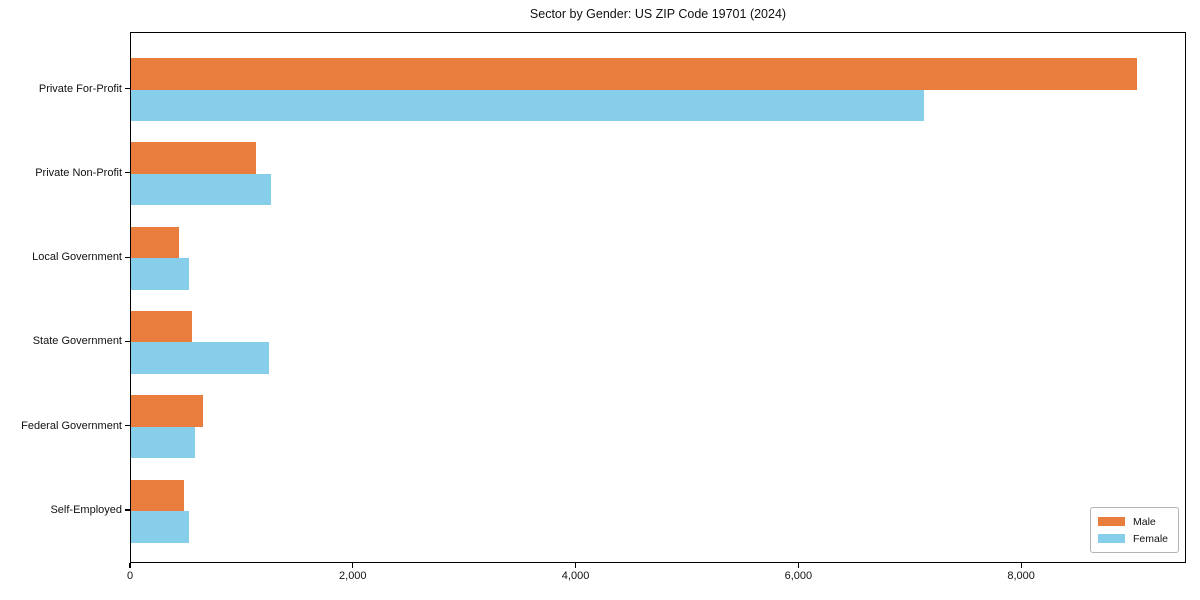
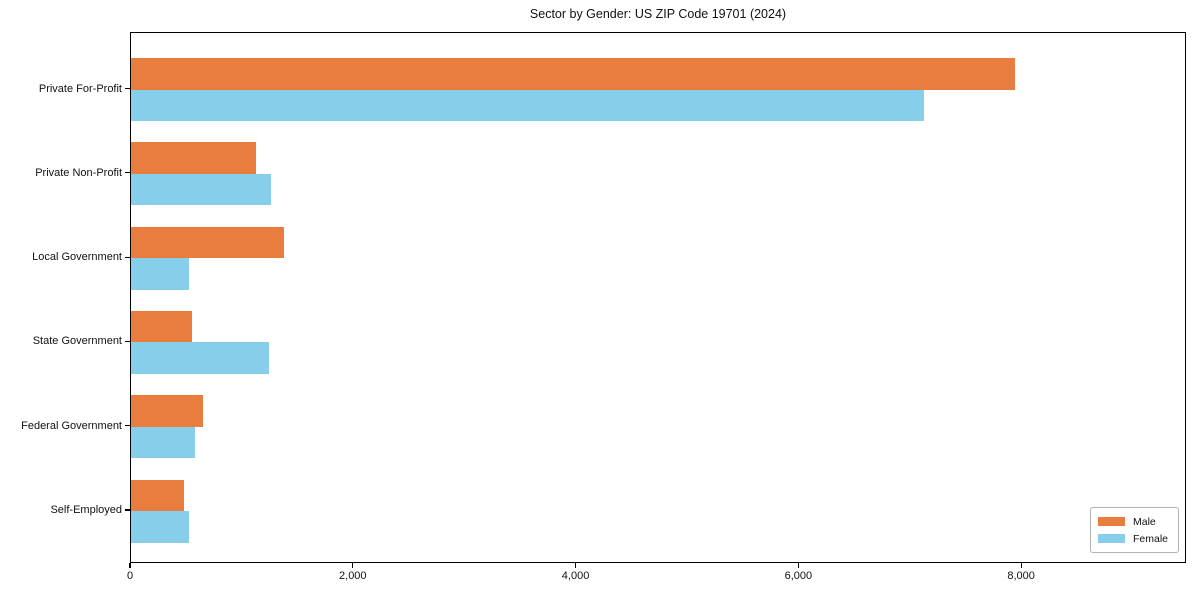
Male/Private For-Profit: 9030 -> 7940
Male/Local Government: 430 -> 1370
